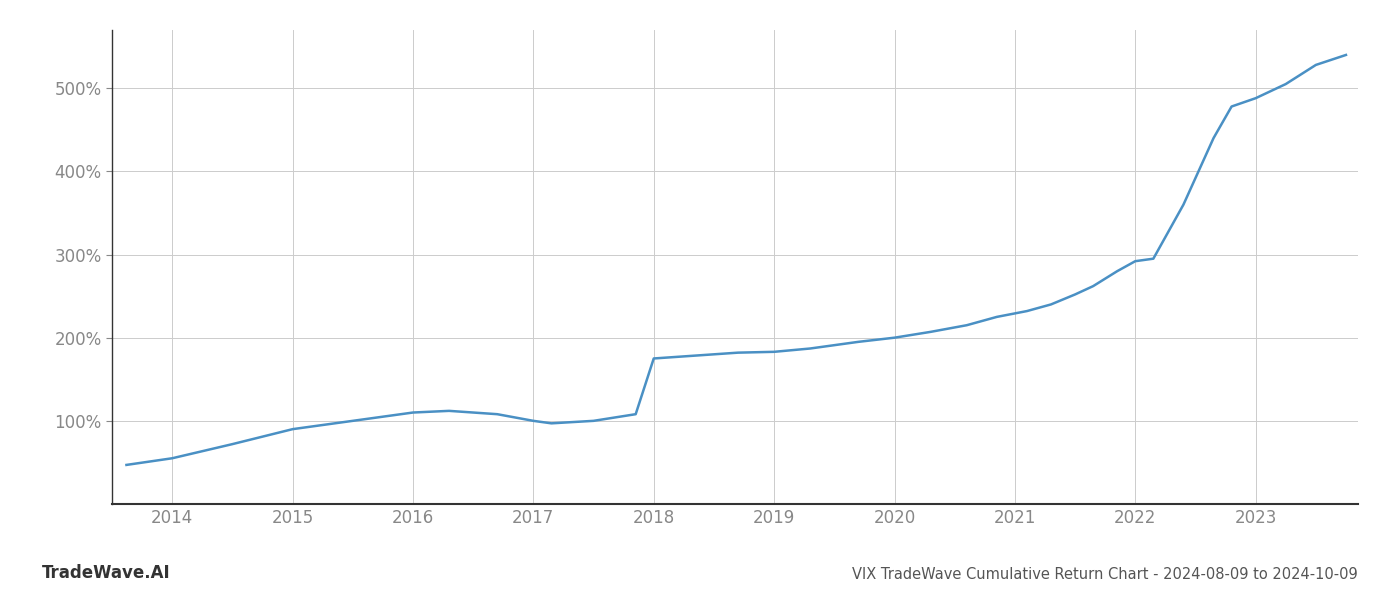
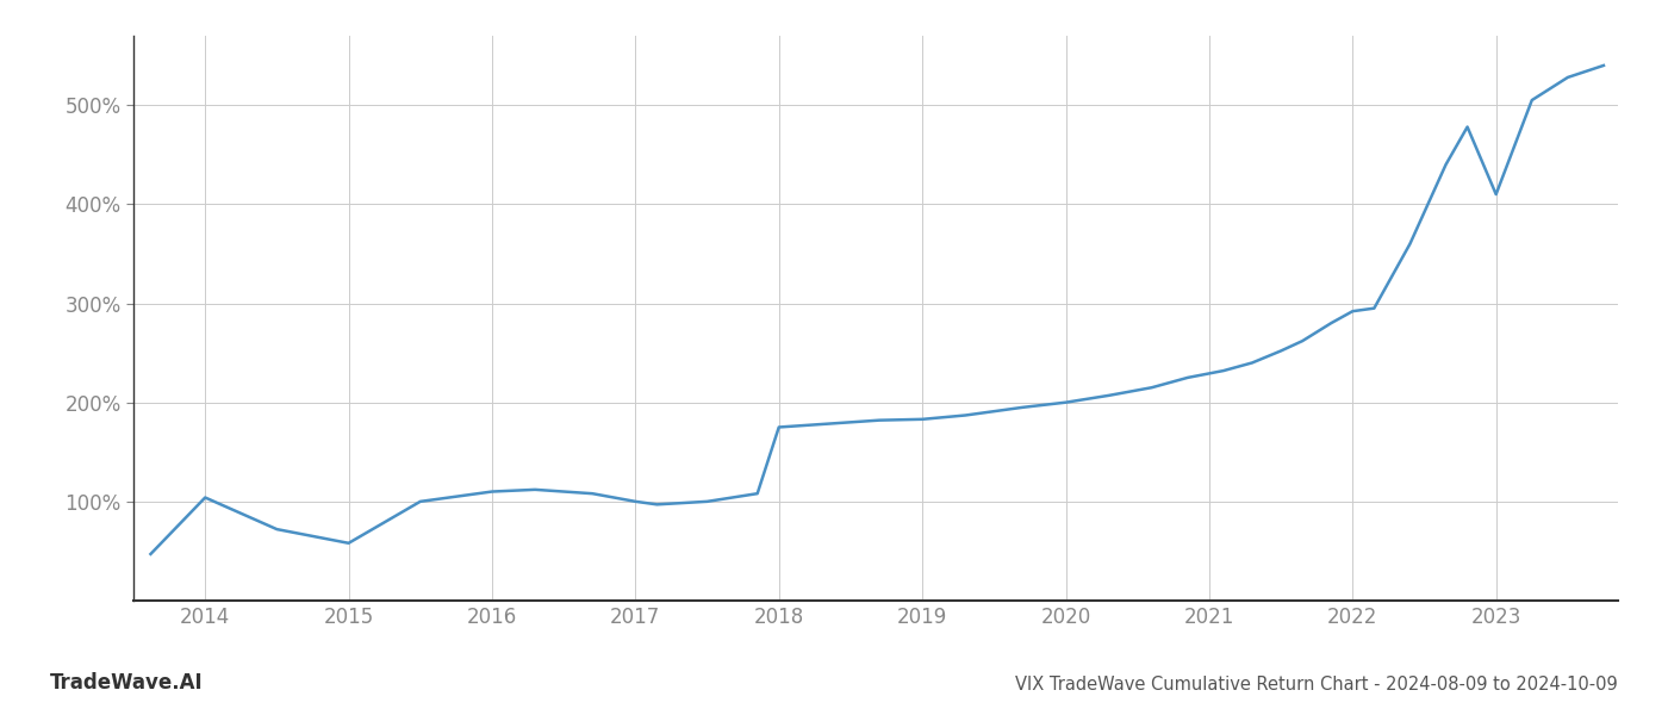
2014: 55% -> 104%
2015: 90% -> 58%
2023: 488% -> 410%
